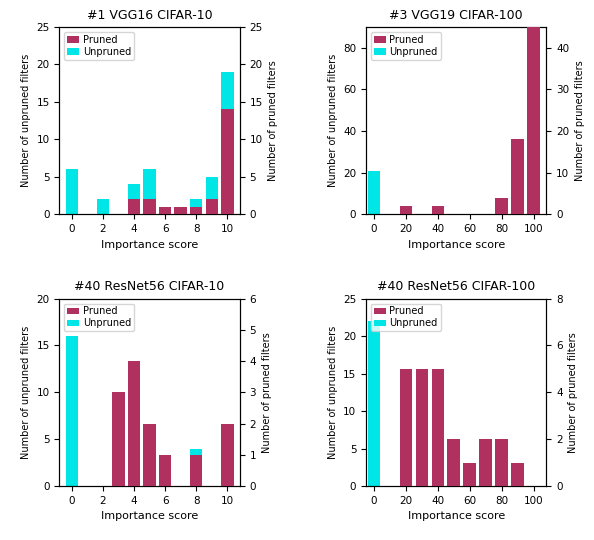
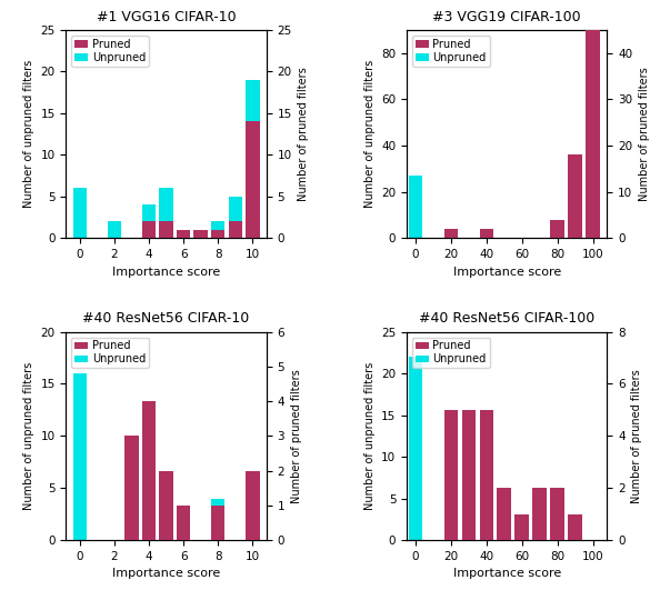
#3 VGG19 CIFAR-100/Unpruned/0: 21 -> 27
